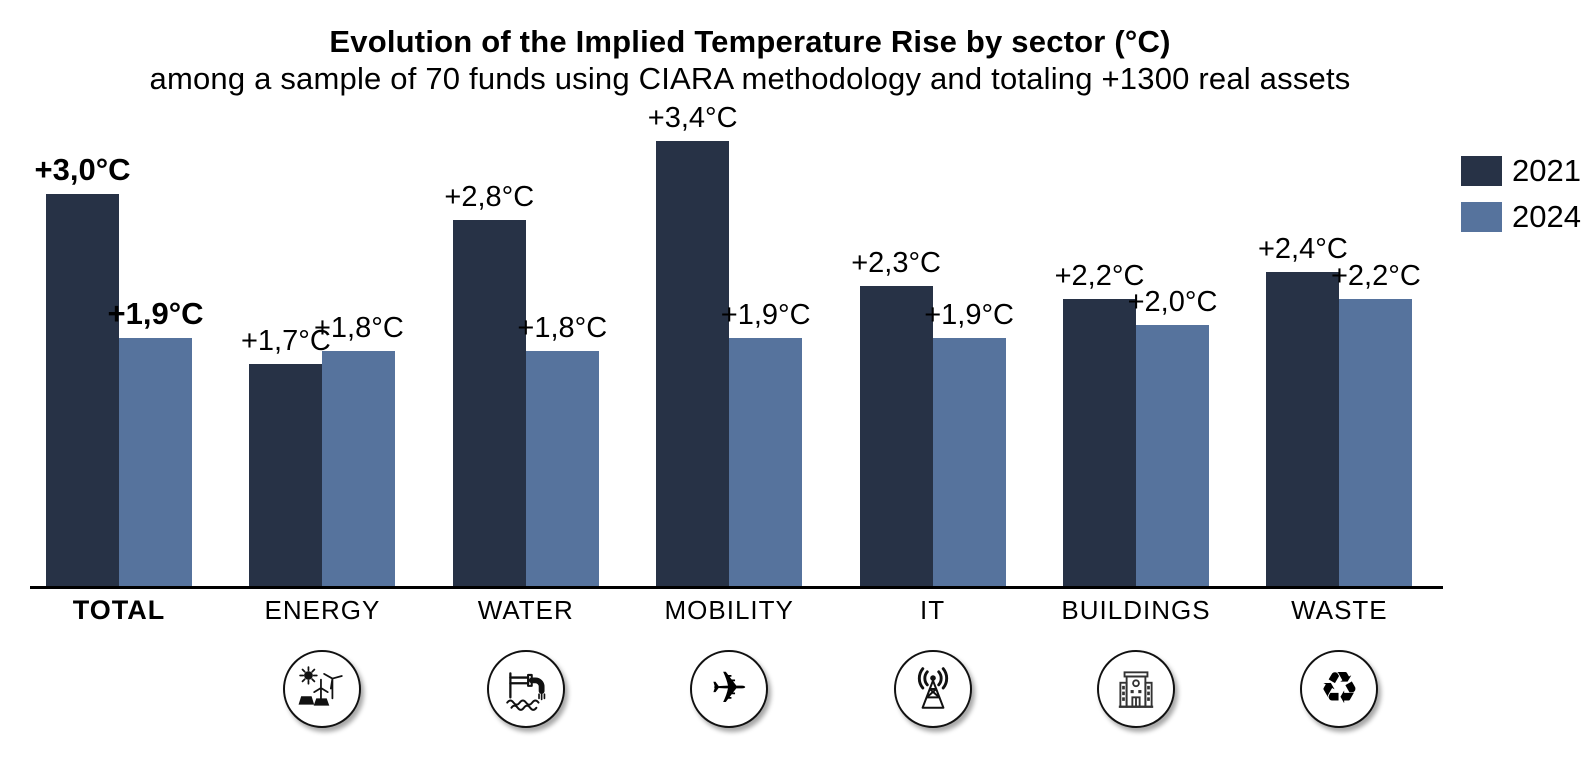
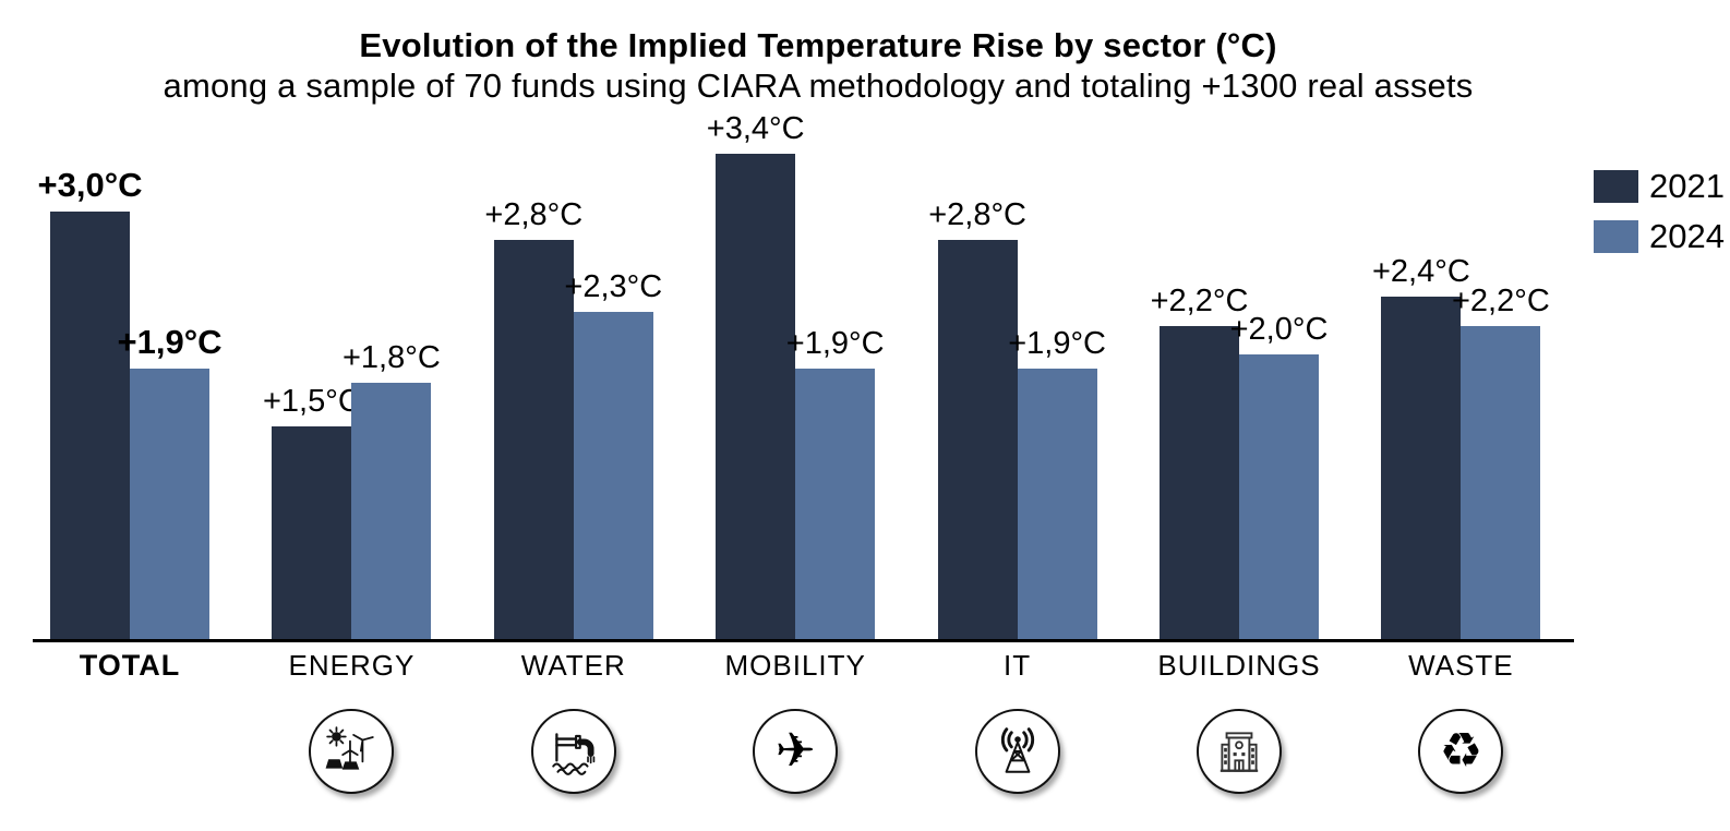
2021/ENERGY: +1,7°C -> +1,5°C
2024/WATER: +1,8°C -> +2,3°C
2021/IT: +2,3°C -> +2,8°C
